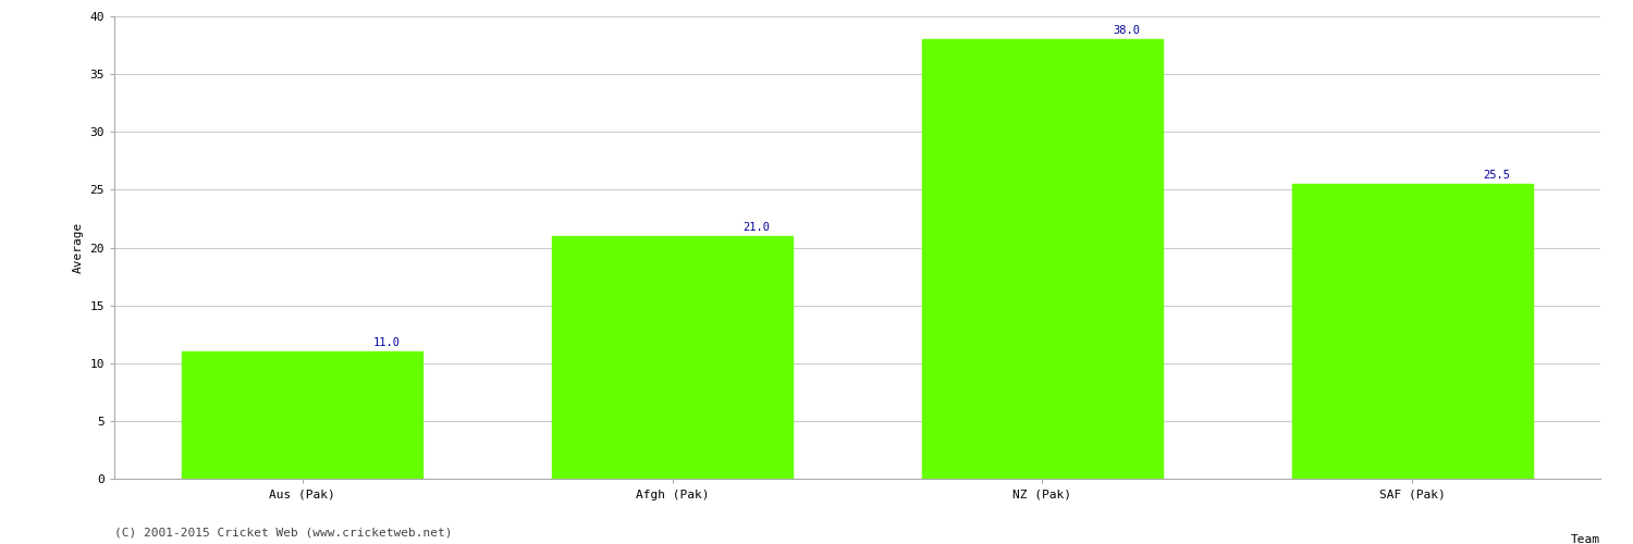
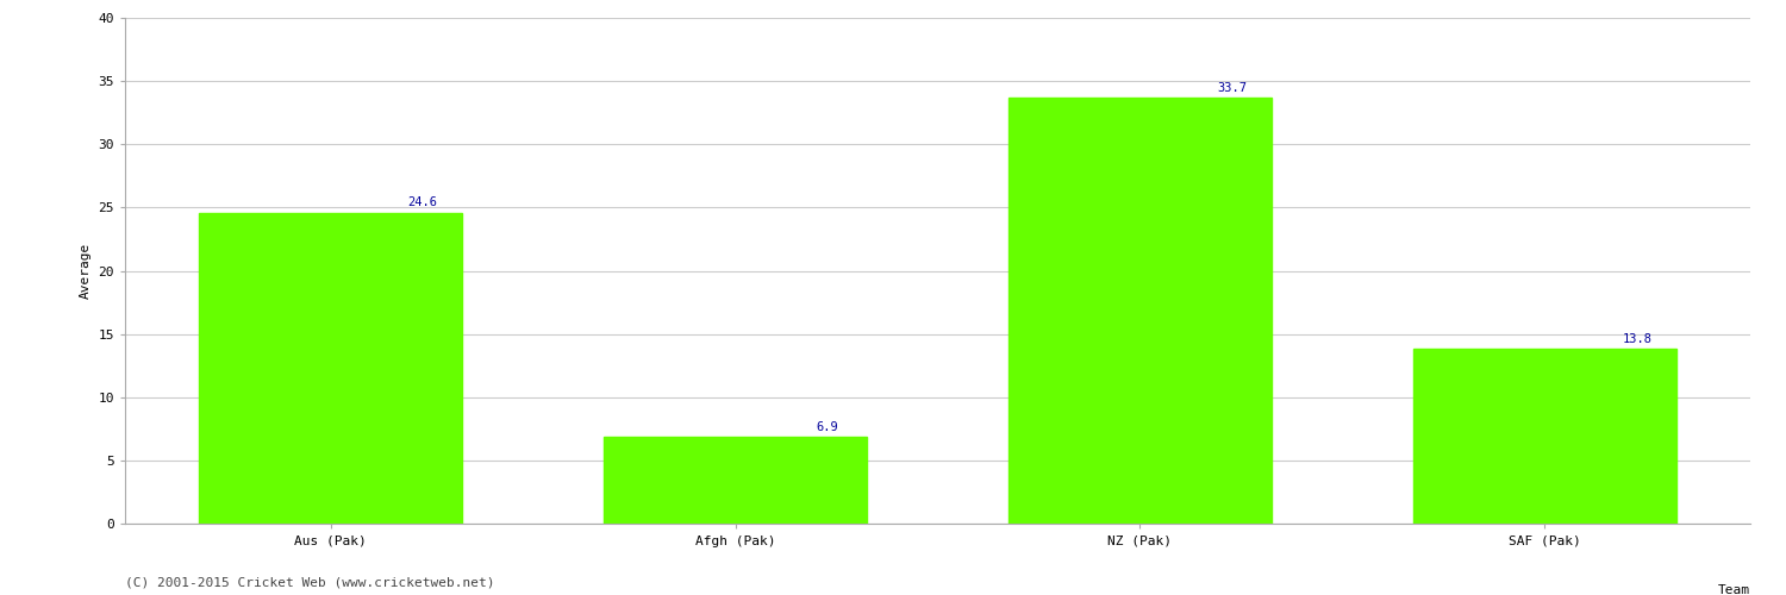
Aus (Pak): 11.0 -> 24.6
Afgh (Pak): 21.0 -> 6.9
NZ (Pak): 38.0 -> 33.7
SAF (Pak): 25.5 -> 13.8
